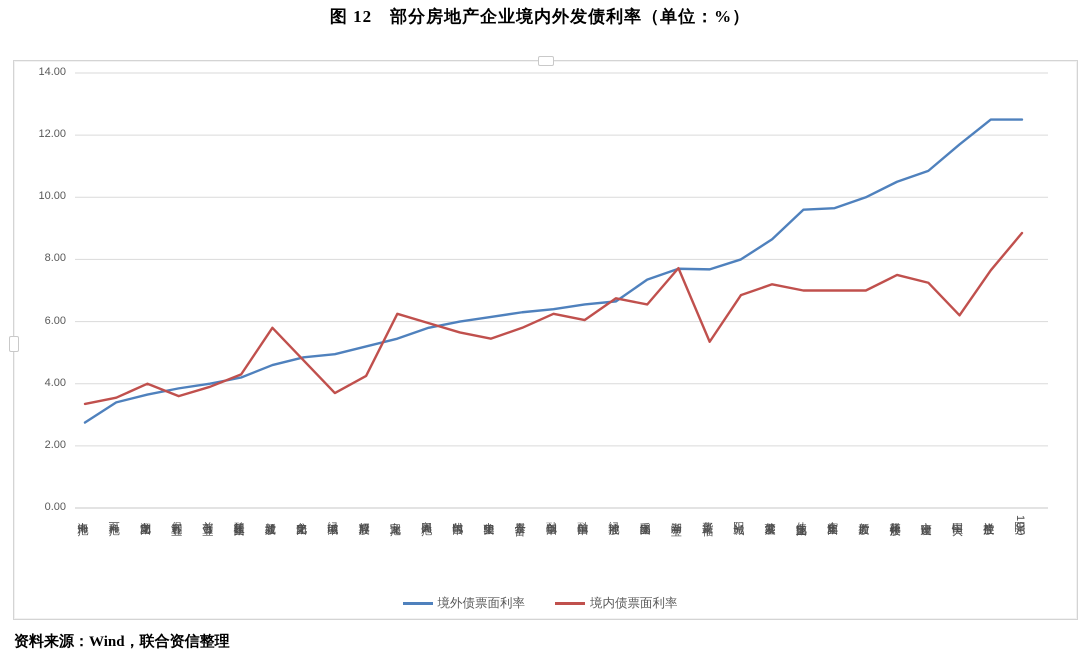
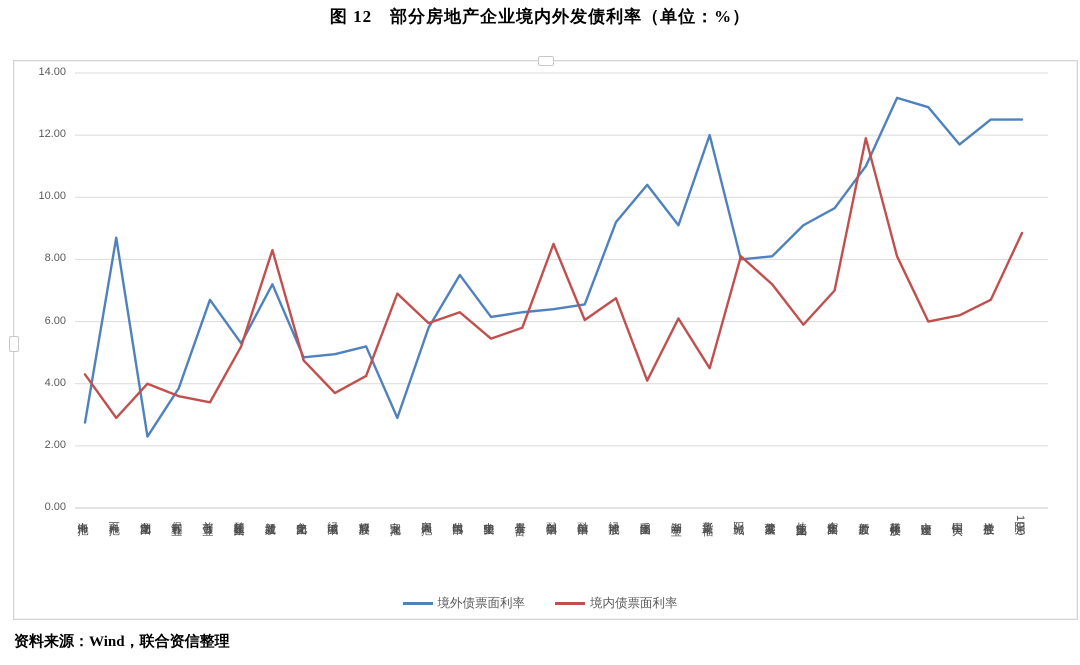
境内债票面利率/中海地产: 3.4 -> 4.3
境外债票面利率/万科地产: 3.4 -> 8.7
境内债票面利率/万科地产: 3.5 -> 2.9
境外债票面利率/龙湖集团: 3.6 -> 2.3
境外债票面利率/首创置业: 4.0 -> 6.7
境内债票面利率/首创置业: 3.9 -> 3.4
境外债票面利率/碧桂园集团: 4.2 -> 5.3
境内债票面利率/碧桂园集团: 4.3 -> 5.2
境外债票面利率/新城控股: 4.6 -> 7.2
境内债票面利率/新城控股: 5.8 -> 8.3
境外债票面利率/宝龙地产: 5.5 -> 2.9
境内债票面利率/宝龙地产: 6.2 -> 6.9
境外债票面利率/时代中国: 6.0 -> 7.5
境内债票面利率/时代中国: 5.7 -> 6.3
境内债票面利率/融创中国: 6.2 -> 8.5
境外债票面利率/绿地控股: 6.7 -> 9.2
境外债票面利率/禹洲集团: 7.3 -> 10.4
境内债票面利率/禹洲集团: 6.5 -> 4.1
境外债票面利率/新湖中宝: 7.7 -> 9.1
境内债票面利率/新湖中宝: 7.7 -> 6.1
境外债票面利率/华夏幸福: 7.7 -> 12.0
境内债票面利率/华夏幸福: 5.3 -> 4.5
境内债票面利率/阳光城: 6.8 -> 8.1
境外债票面利率/荣盛发展: 8.7 -> 8.1
境外债票面利率/佳兆业集团: 9.6 -> 9.1
境内债票面利率/佳兆业集团: 7.0 -> 5.9
境外债票面利率/新力控股: 10.0 -> 11.0
境内债票面利率/新力控股: 7.0 -> 11.9
境外债票面利率/花样年控股: 10.5 -> 13.2
境内债票面利率/花样年控股: 7.5 -> 8.1
境外债票面利率/中南建设: 10.8 -> 12.9
境内债票面利率/中南建设: 7.2 -> 6.0
境内债票面利率/祥生控股: 7.7 -> 6.7
